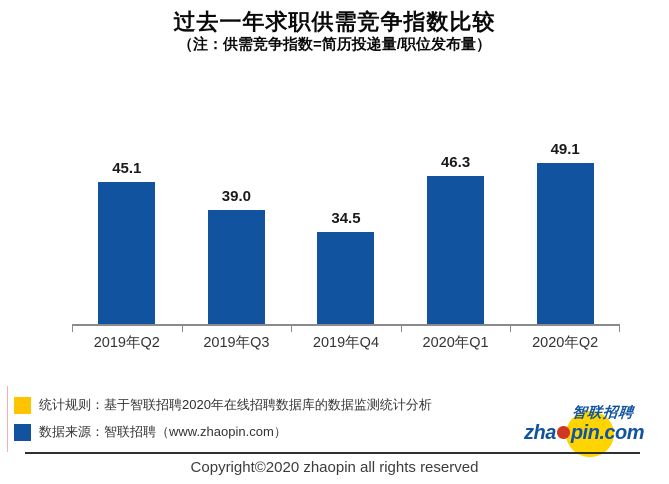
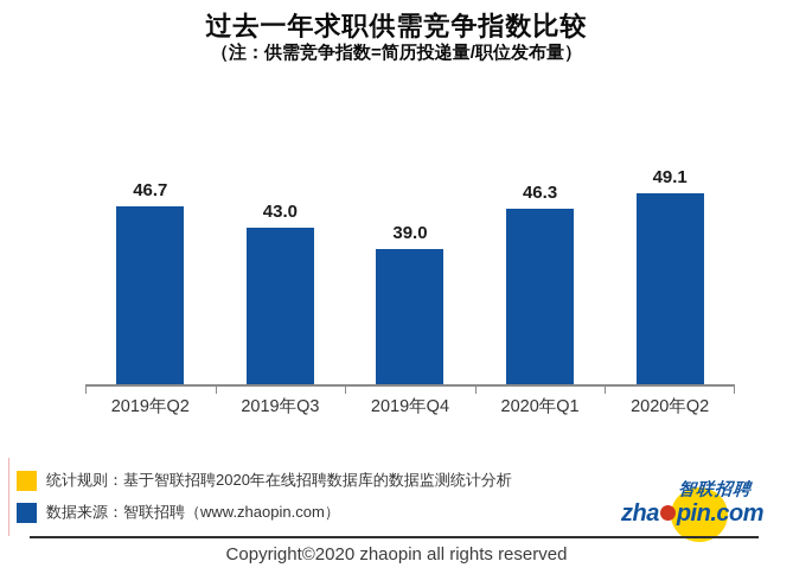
2019年Q2: 45.1 -> 46.7
2019年Q3: 39.0 -> 43.0
2019年Q4: 34.5 -> 39.0
